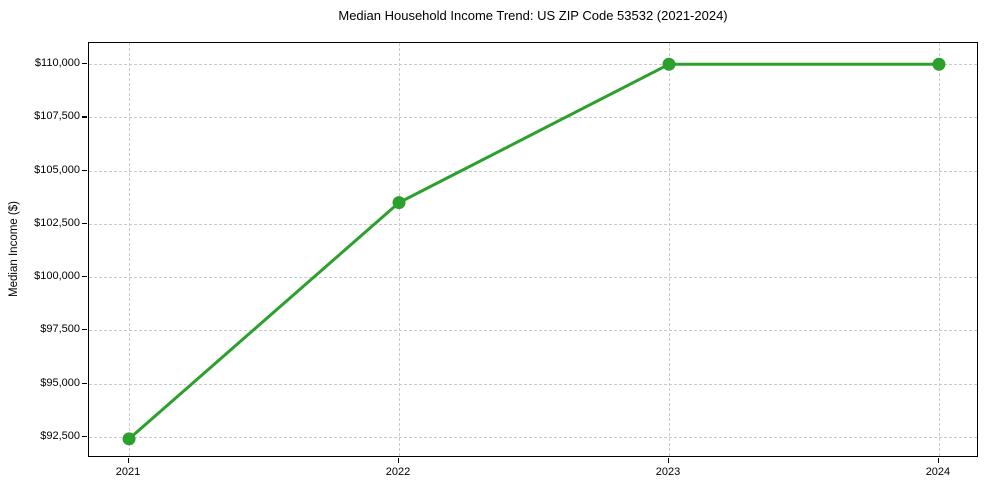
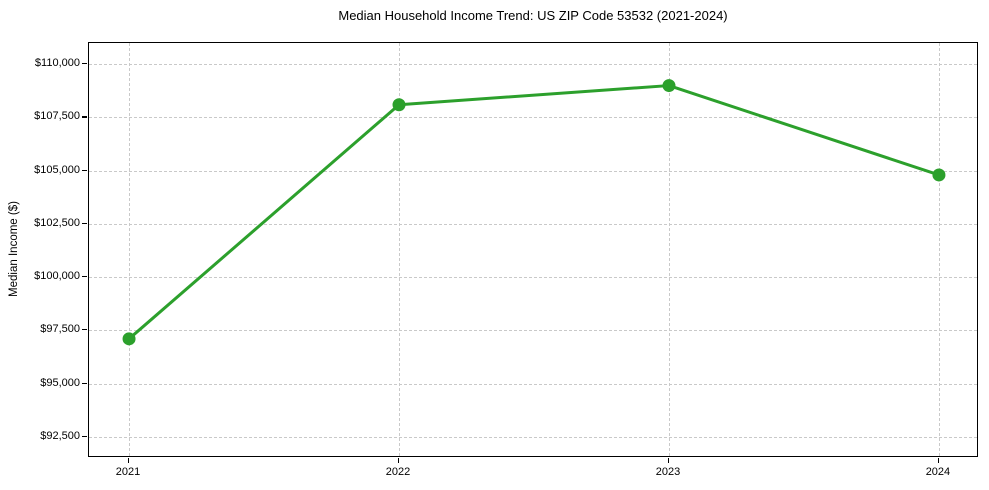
2021: $92400 -> $97100
2022: $103500 -> $108100
2023: $110000 -> $109000
2024: $110000 -> $104800
